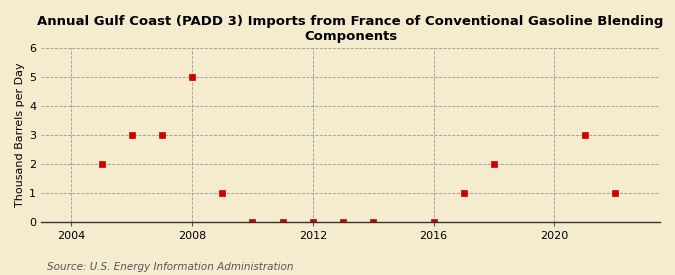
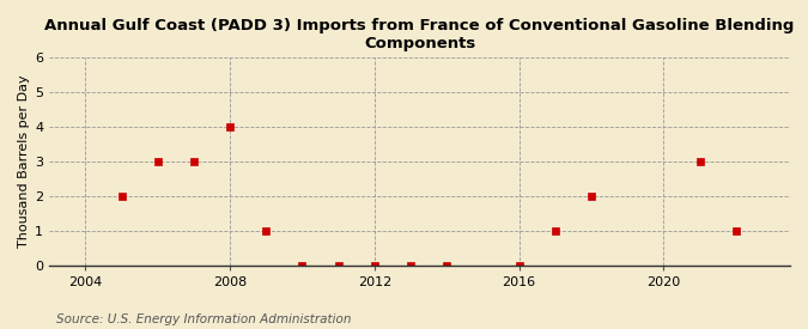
2008: 5 -> 4
